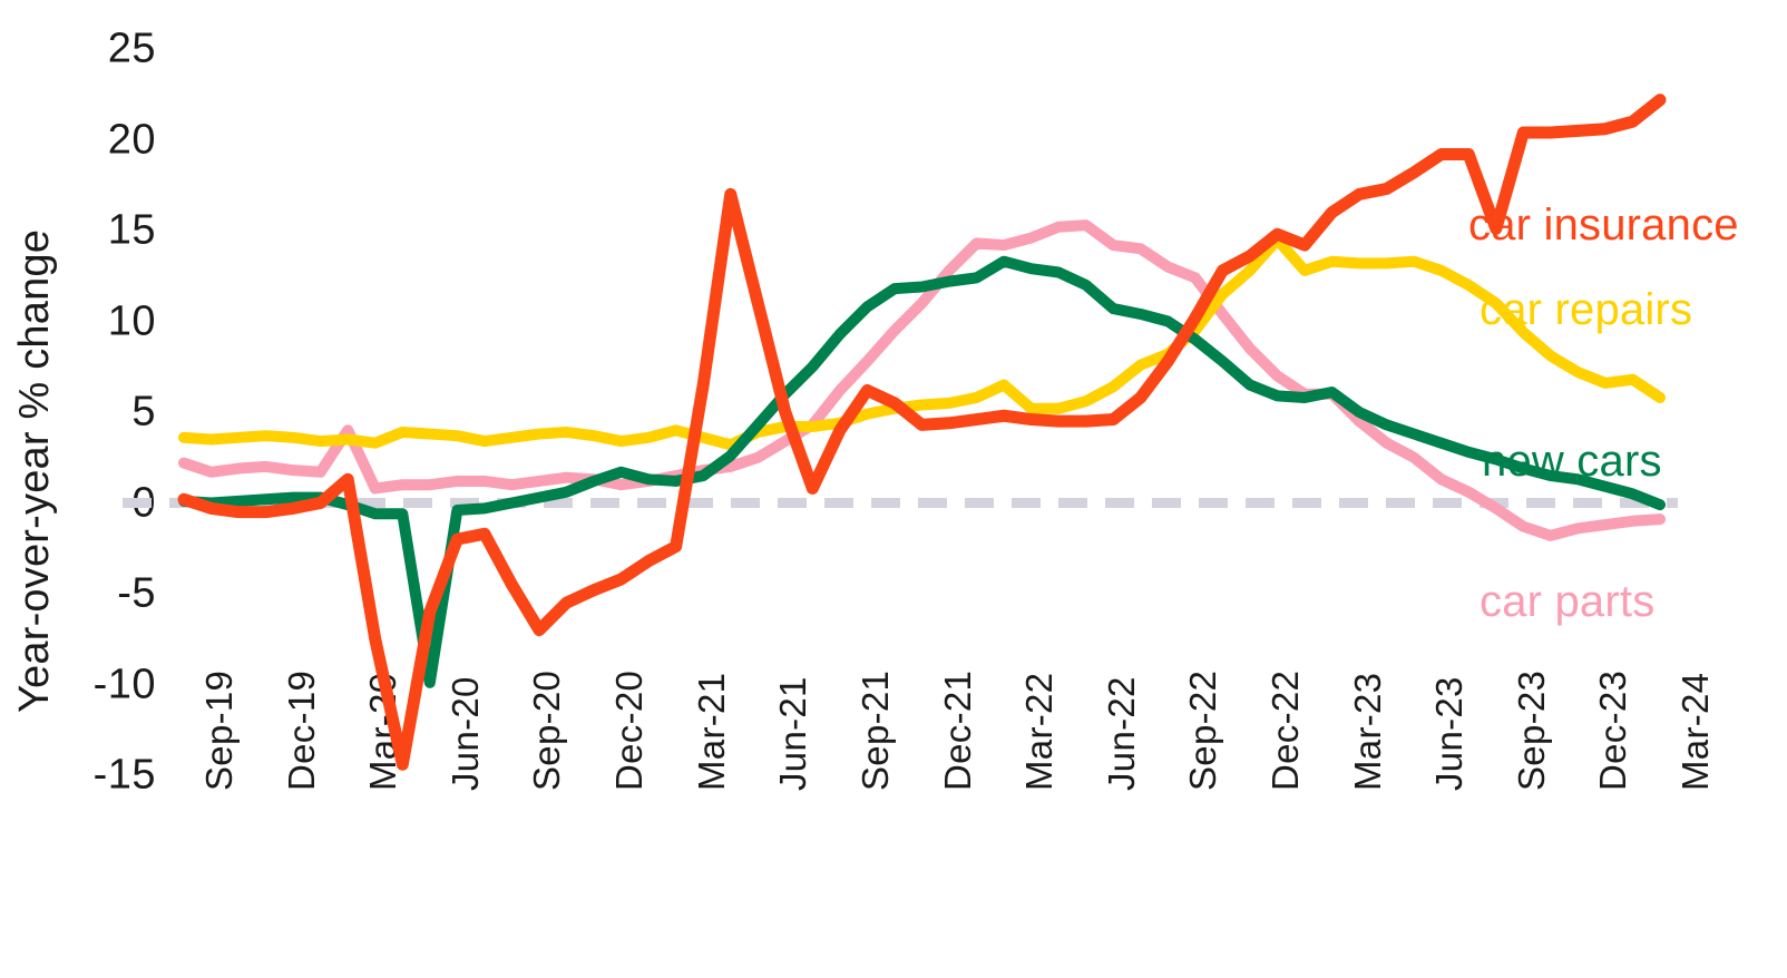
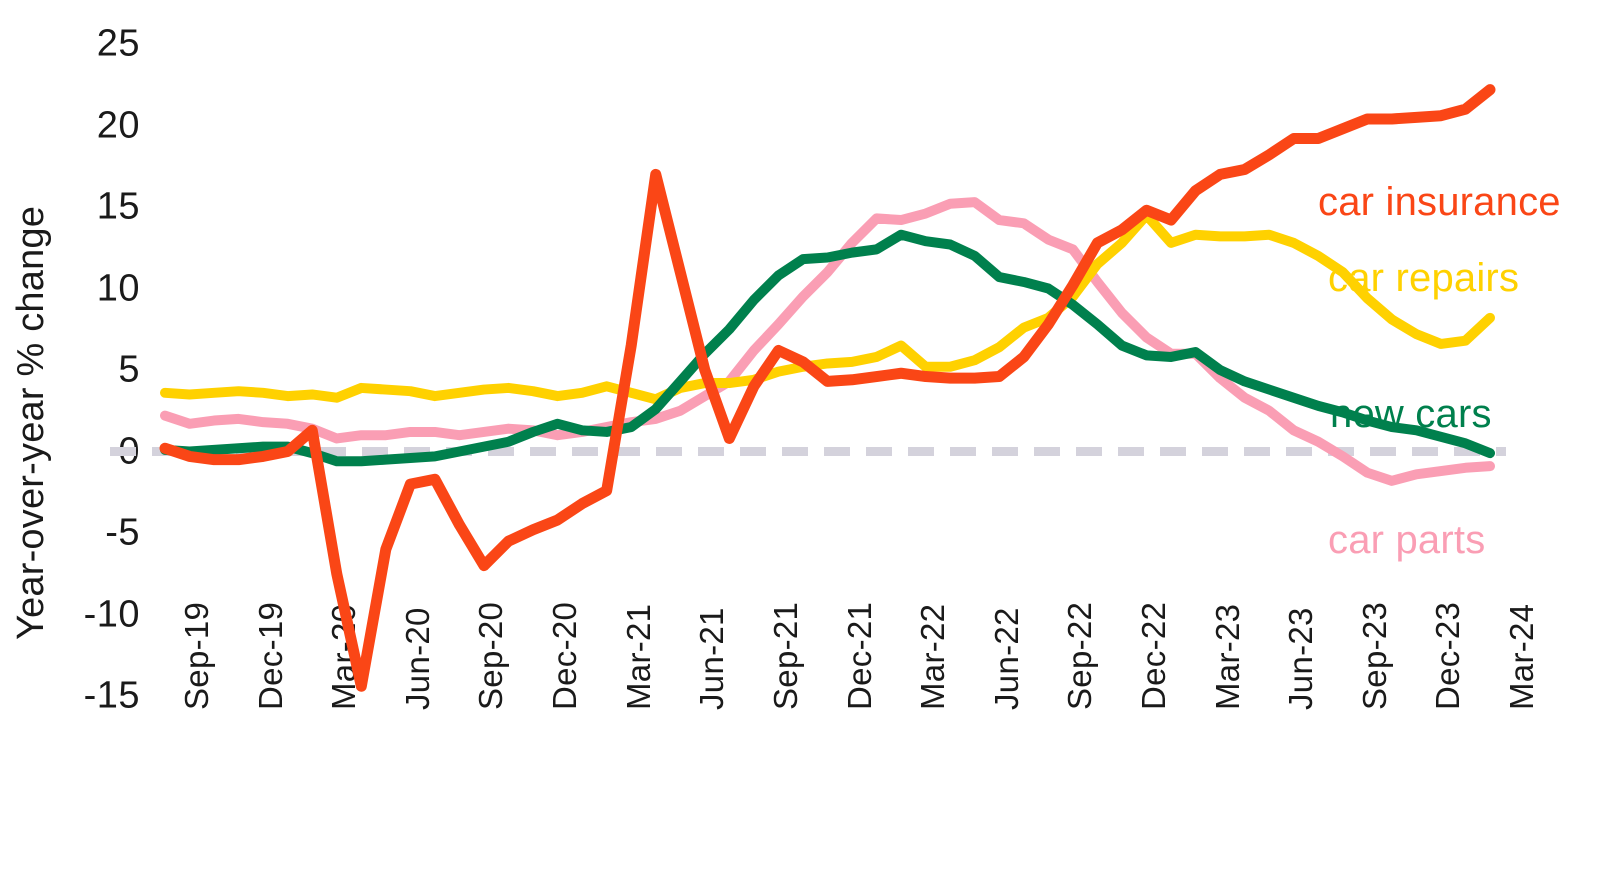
car parts/Mar-20: 4.0 -> 1.4
new cars/Jun-20: -9.9 -> -0.5
car insurance/Sep-23: 15.1 -> 19.8
car repairs/Mar-24: 5.8 -> 8.2
